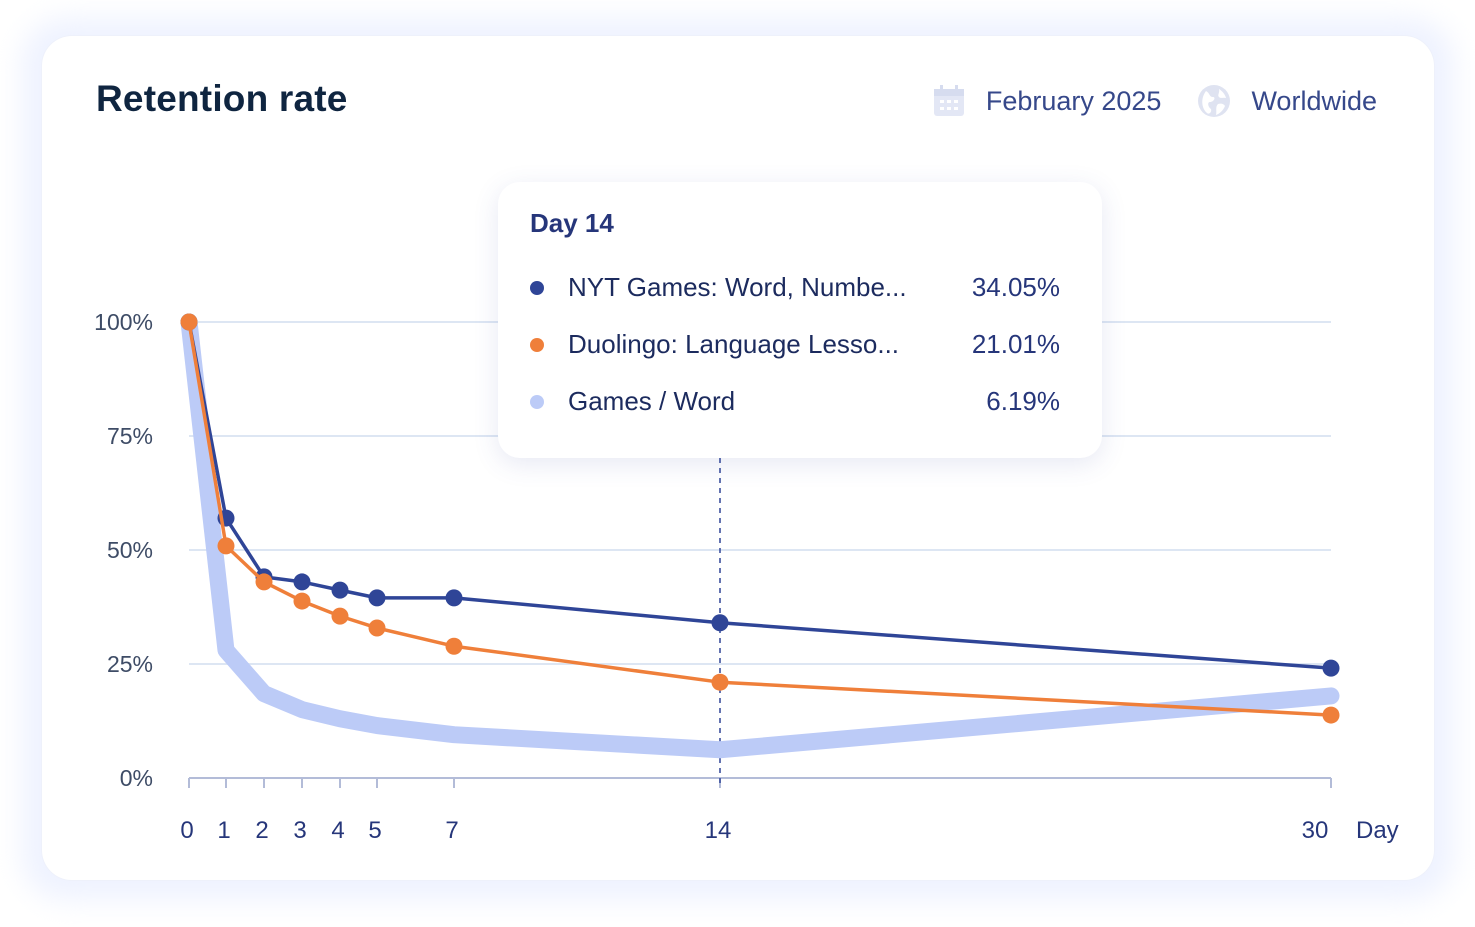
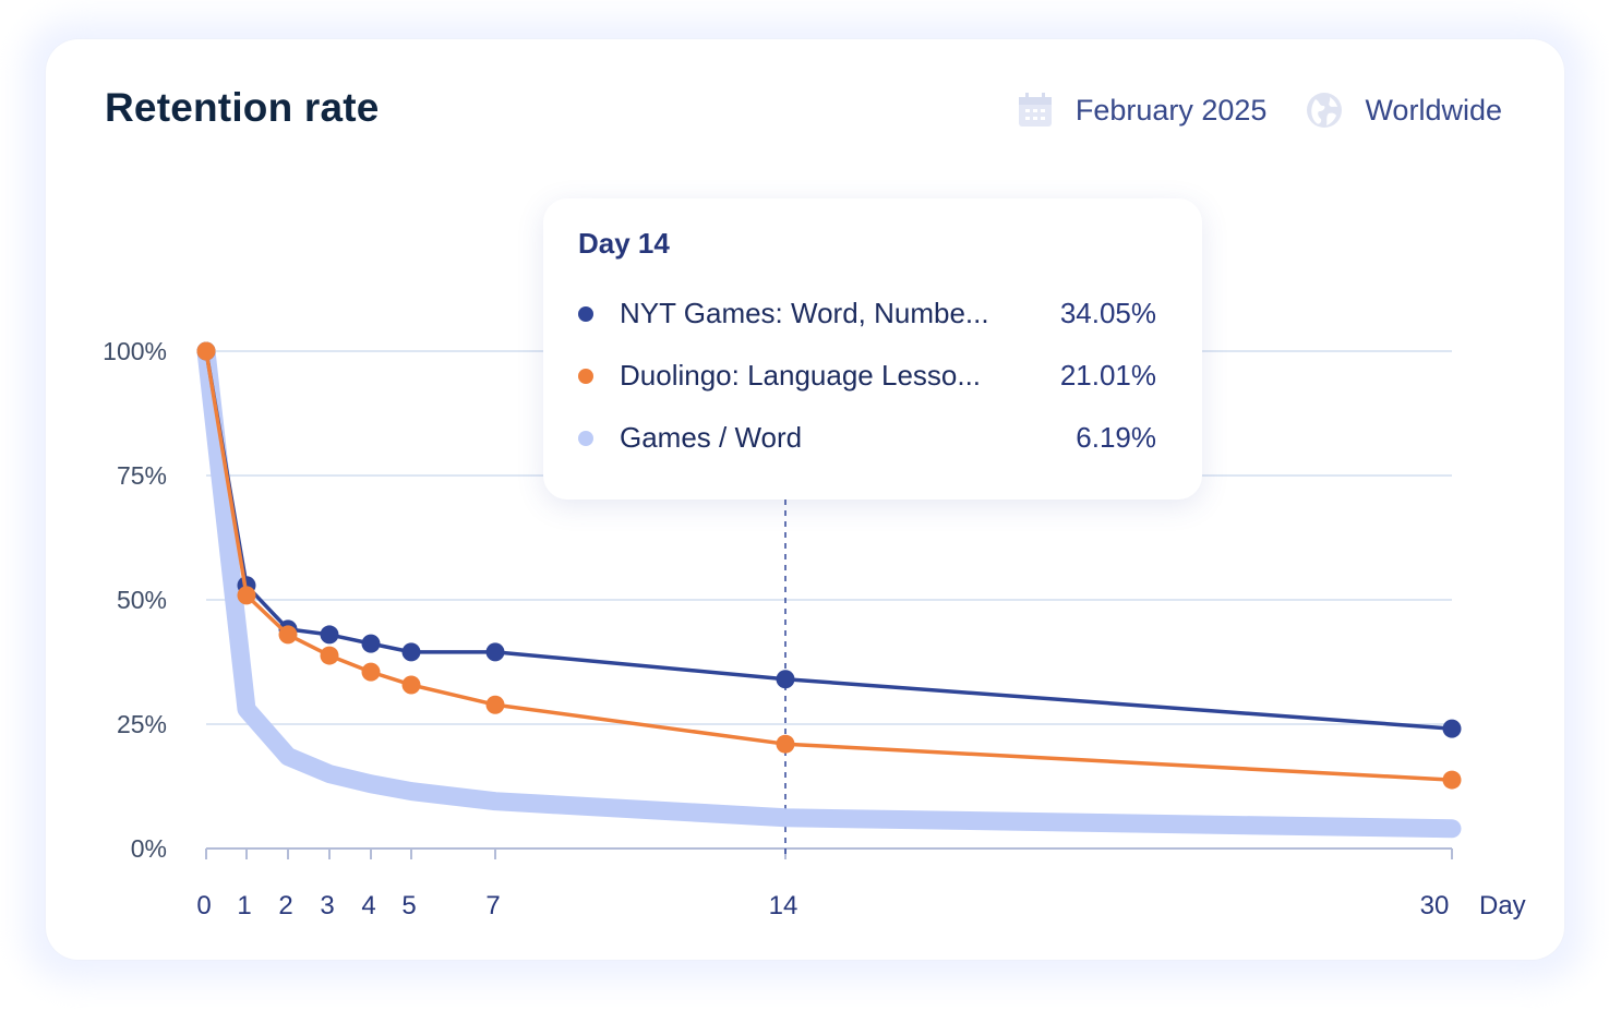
NYT Games: Word, Numbe.../1: 57% -> 53%
Games / Word/30: 18% -> 4%
